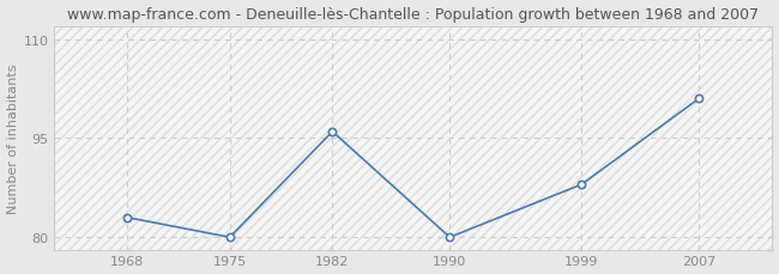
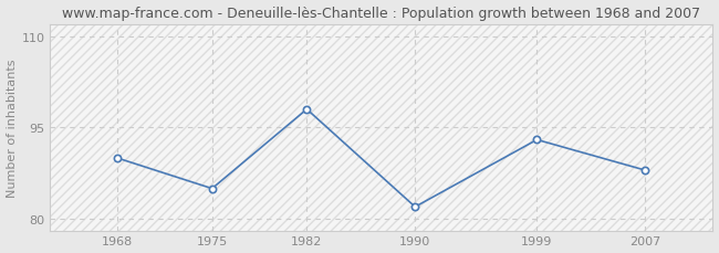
1968: 83 -> 90
1975: 80 -> 85
1982: 96 -> 98
1990: 80 -> 82
1999: 88 -> 93
2007: 101 -> 88
